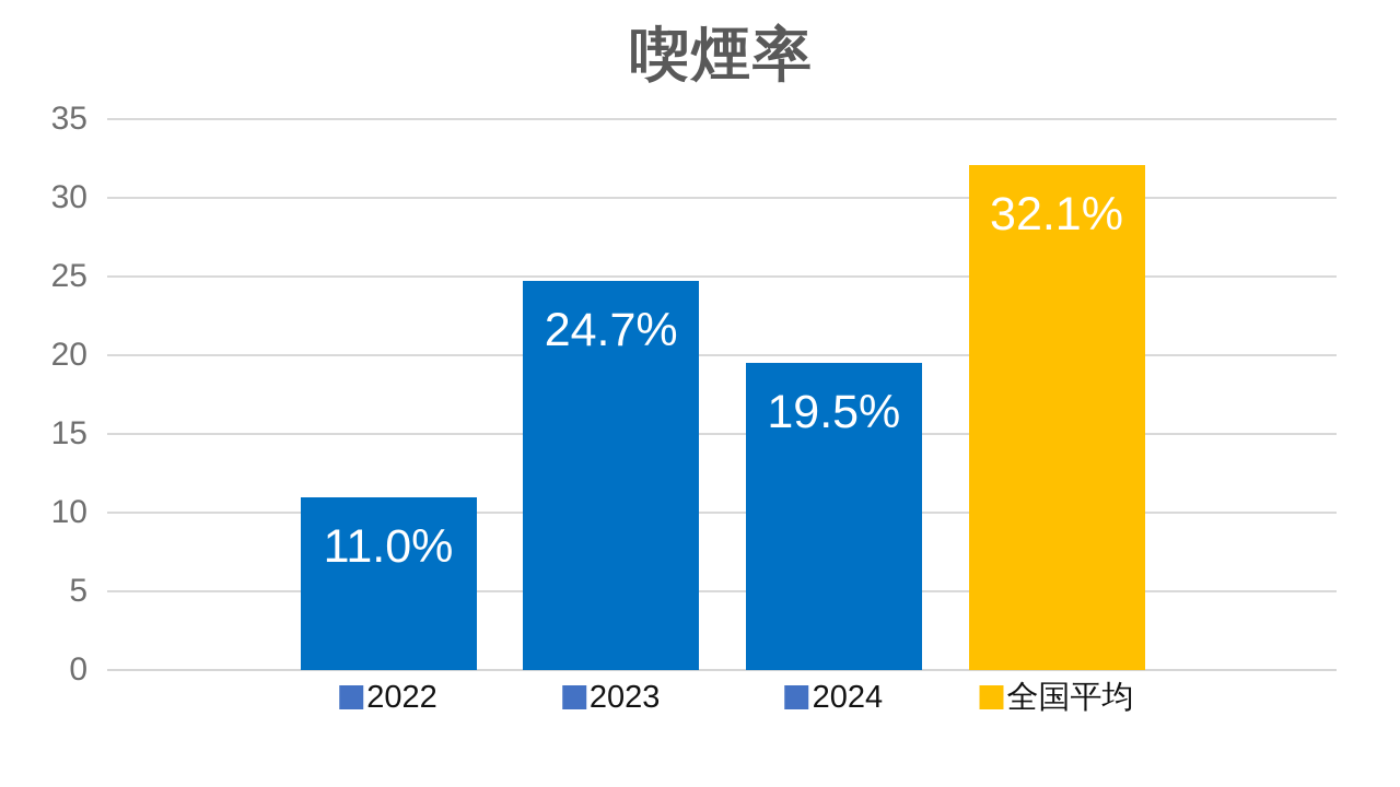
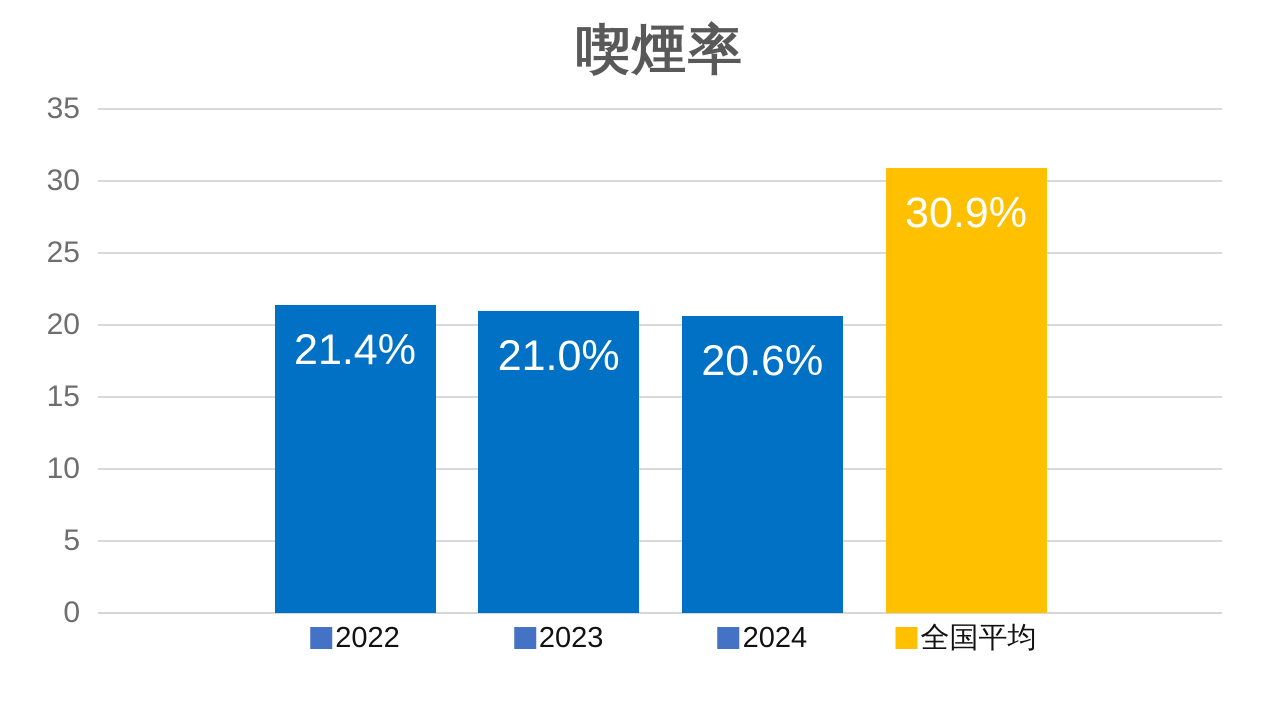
2022: 11.0% -> 21.4%
2023: 24.7% -> 21.0%
2024: 19.5% -> 20.6%
全国平均: 32.1% -> 30.9%
